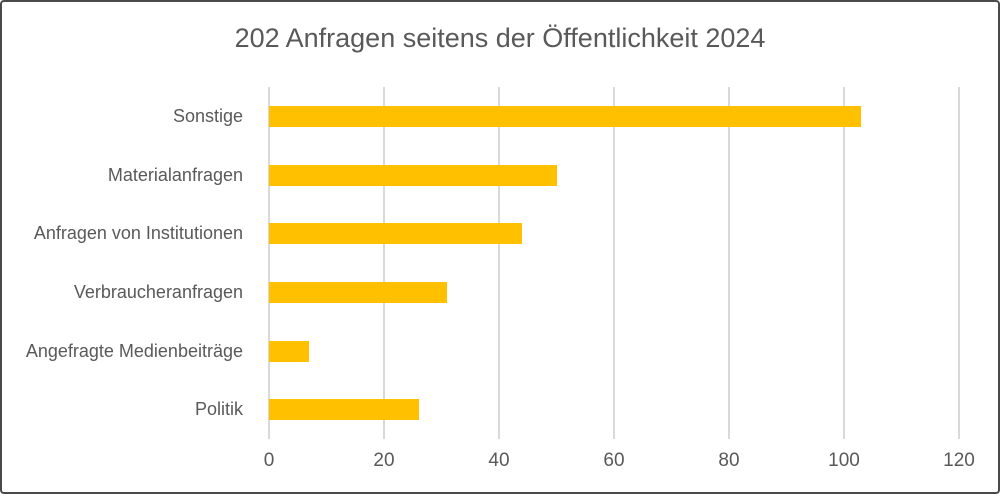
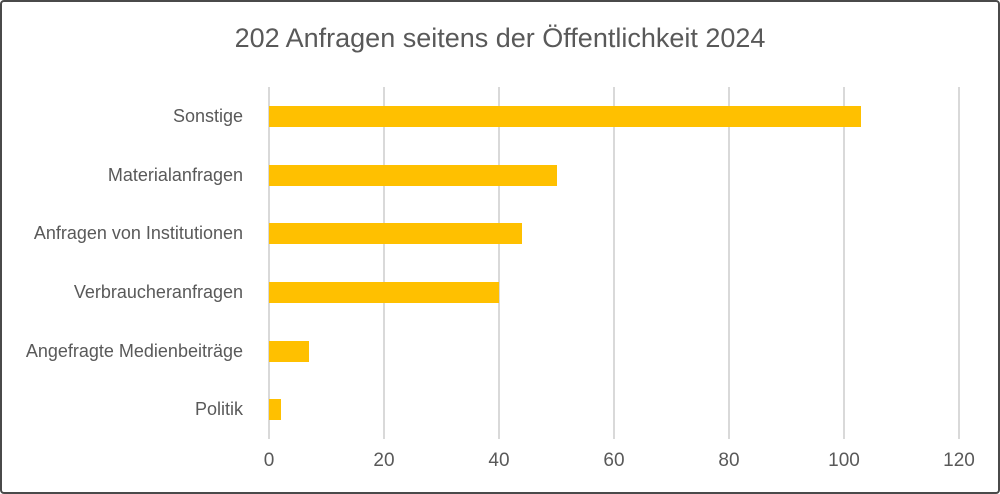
Verbraucheranfragen: 31 -> 40
Politik: 26 -> 2
